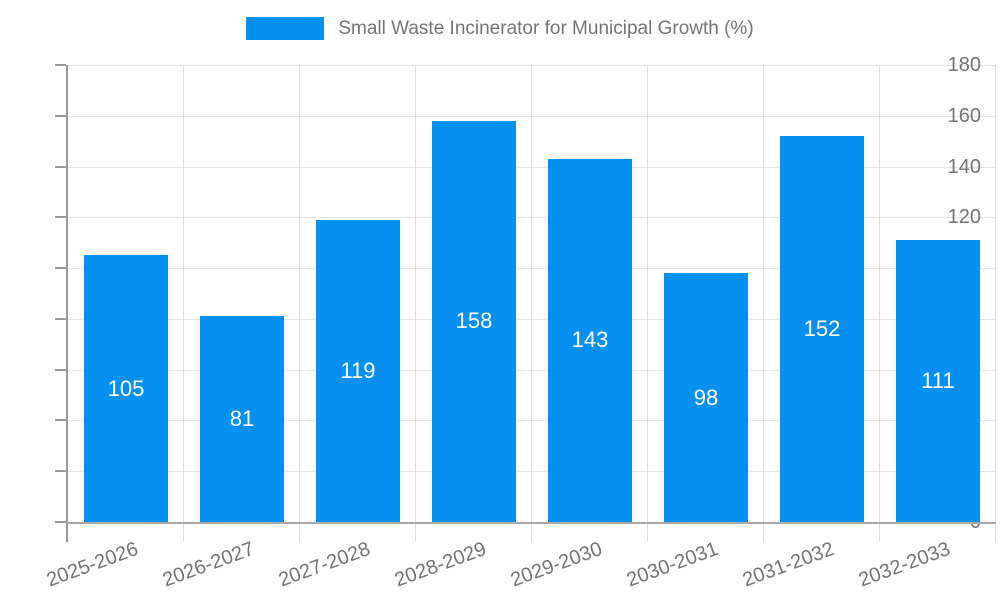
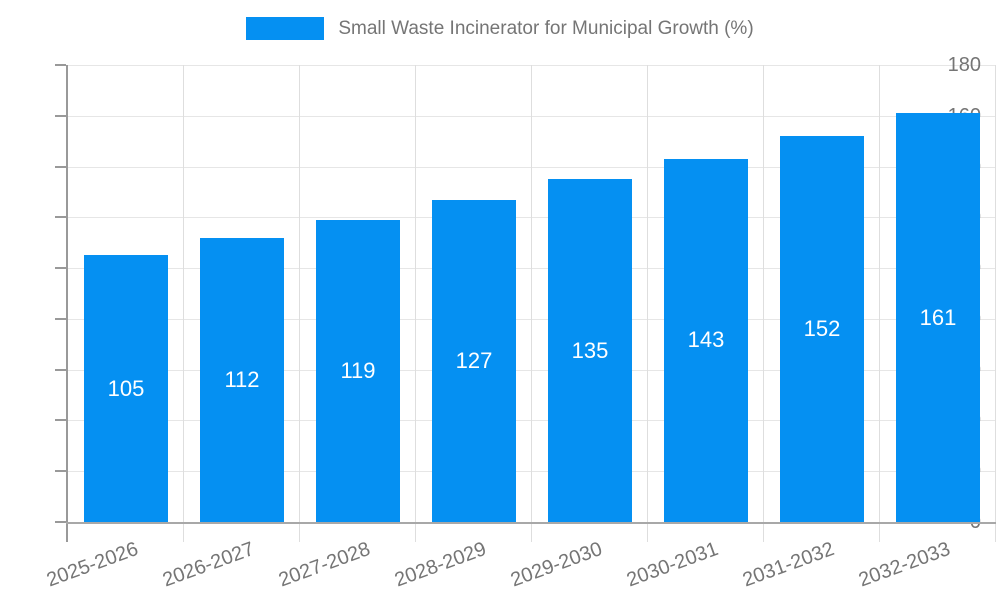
2026-2027: 81 -> 112
2028-2029: 158 -> 127
2029-2030: 143 -> 135
2030-2031: 98 -> 143
2032-2033: 111 -> 161
